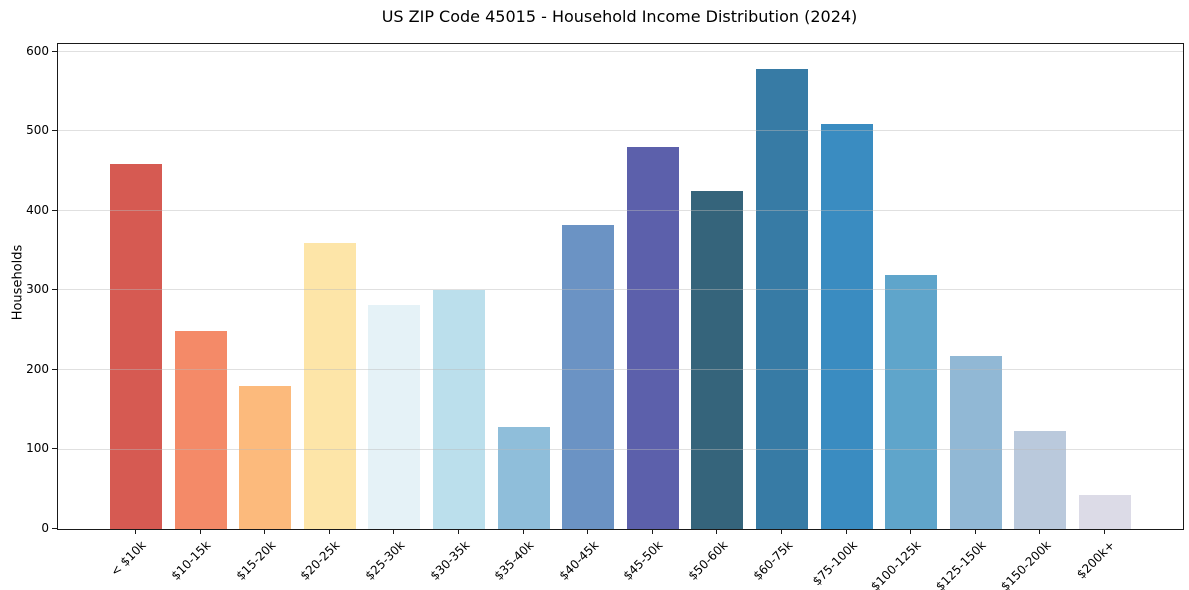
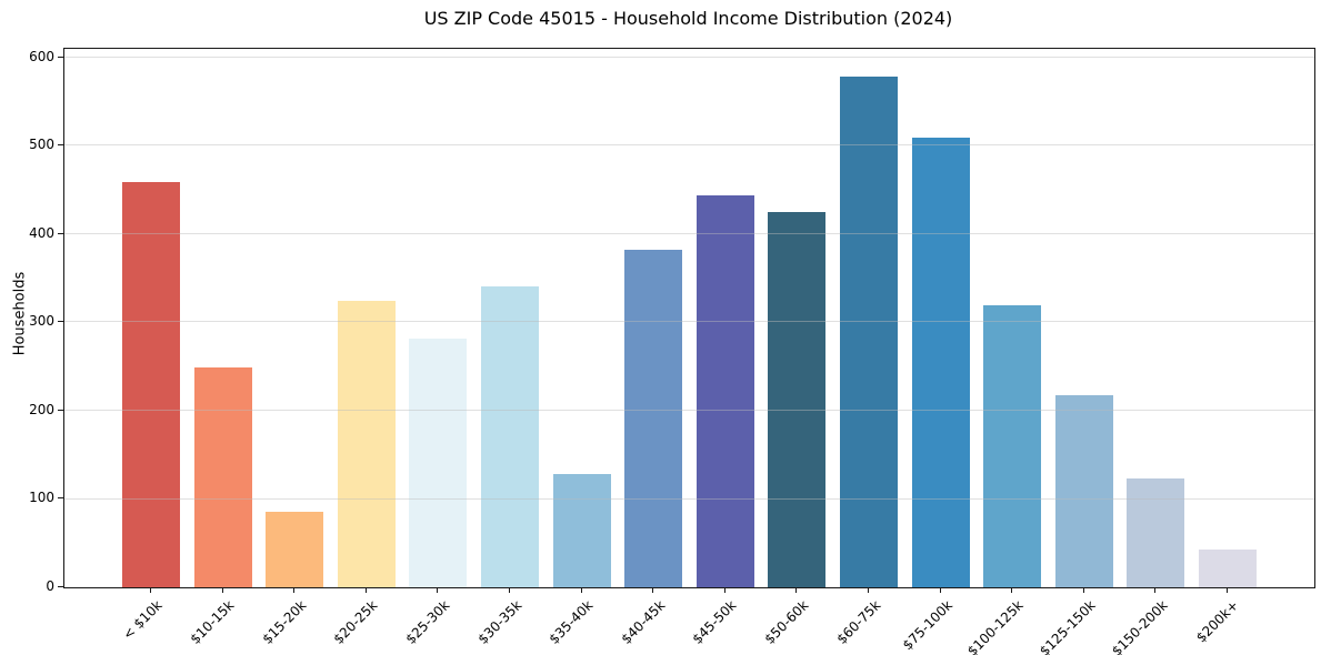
$15-20k: 180 -> 80
$20-25k: 360 -> 320
$30-35k: 300 -> 340
$45-50k: 480 -> 440
